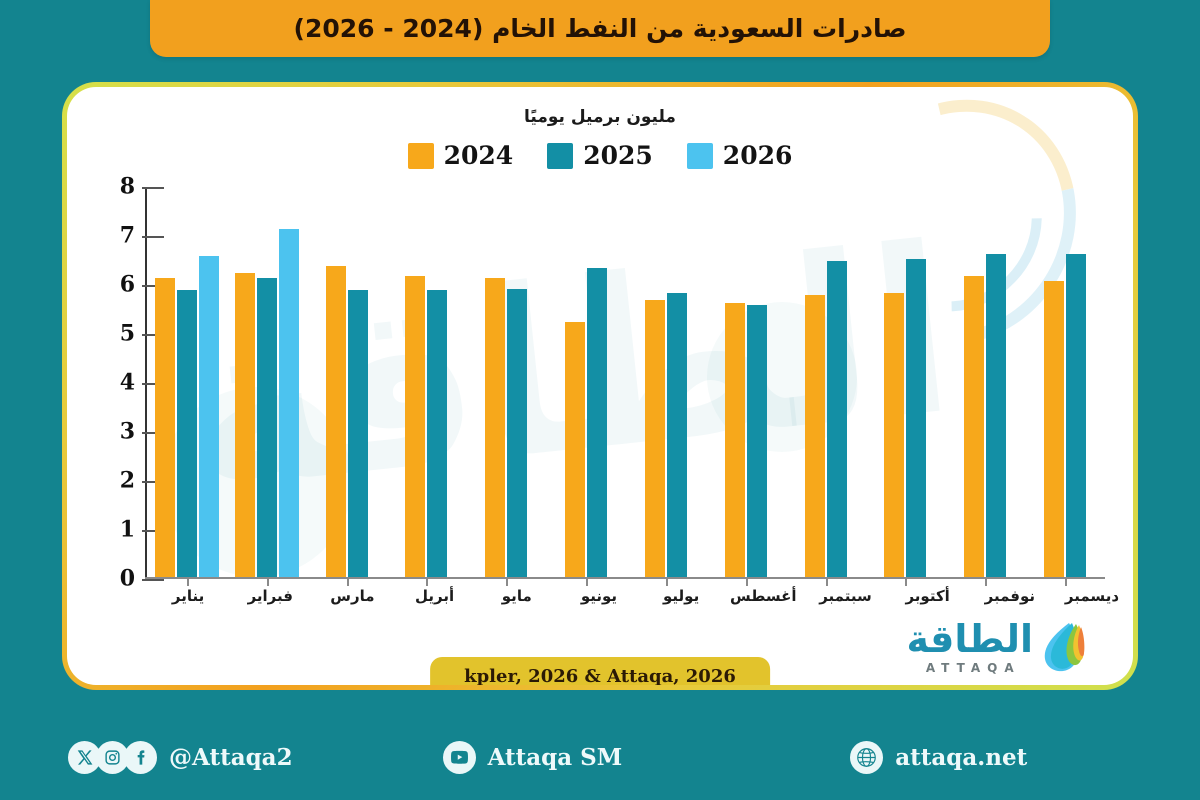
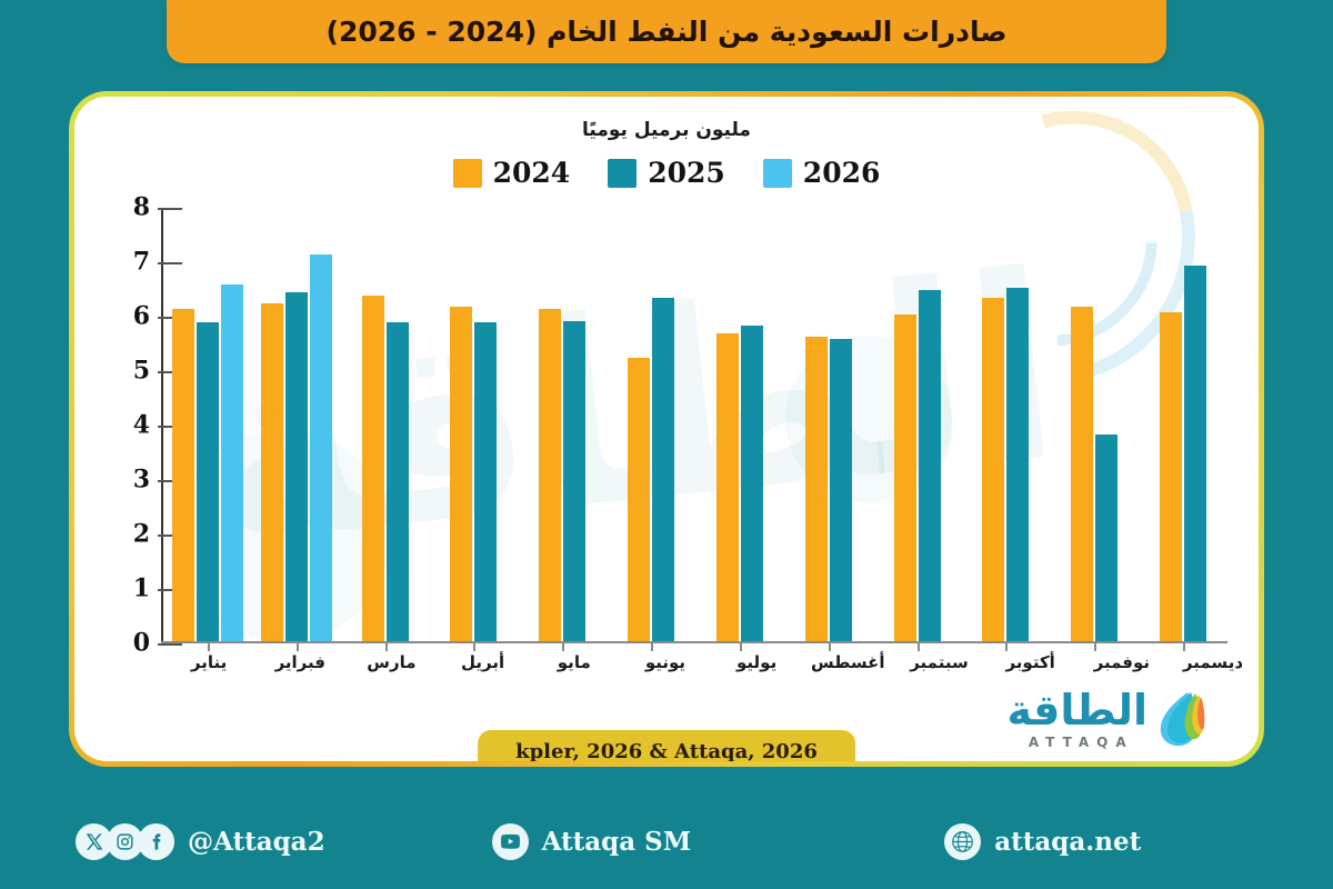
2025/فبراير: 6.1 -> 6.4
2024/سبتمبر: 5.8 -> 6.0
2024/أكتوبر: 5.8 -> 6.3
2025/نوفمبر: 6.6 -> 3.8
2025/ديسمبر: 6.6 -> 6.9
